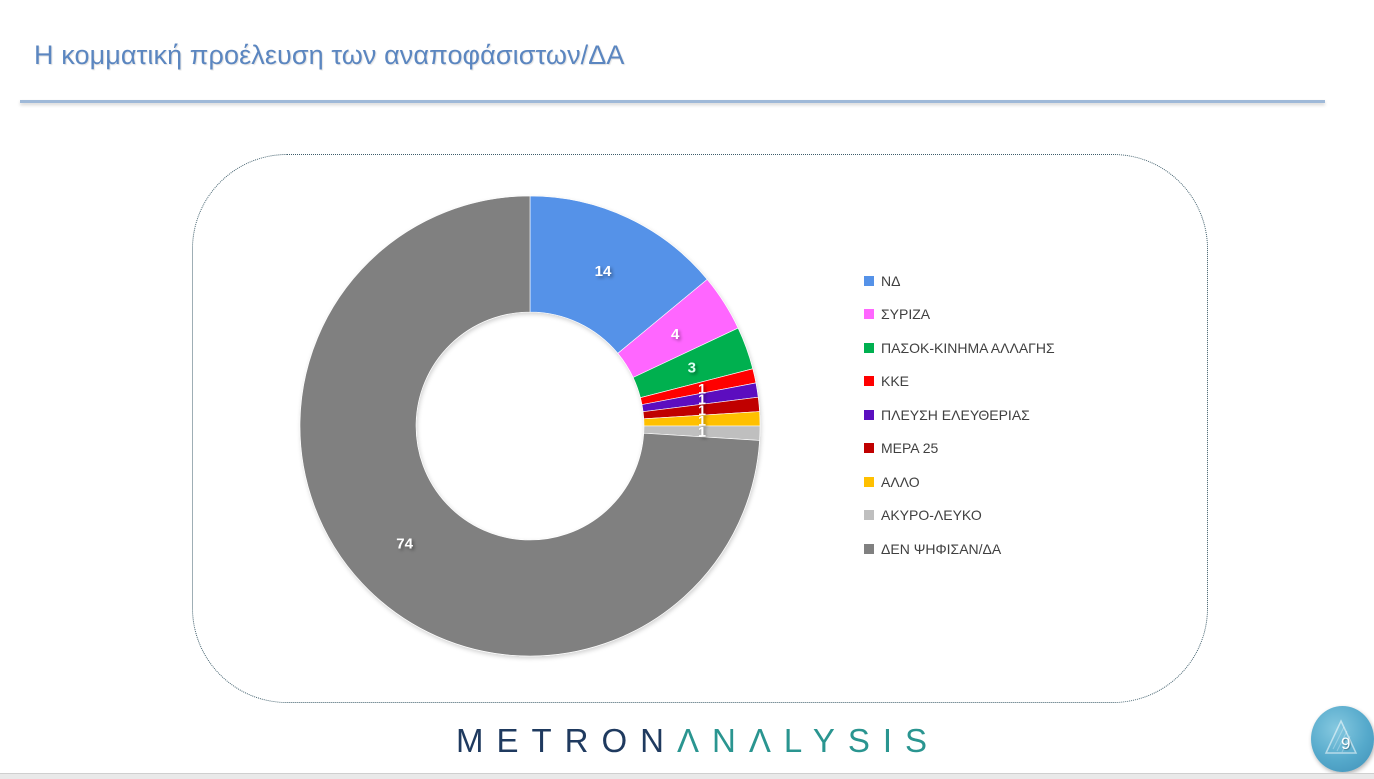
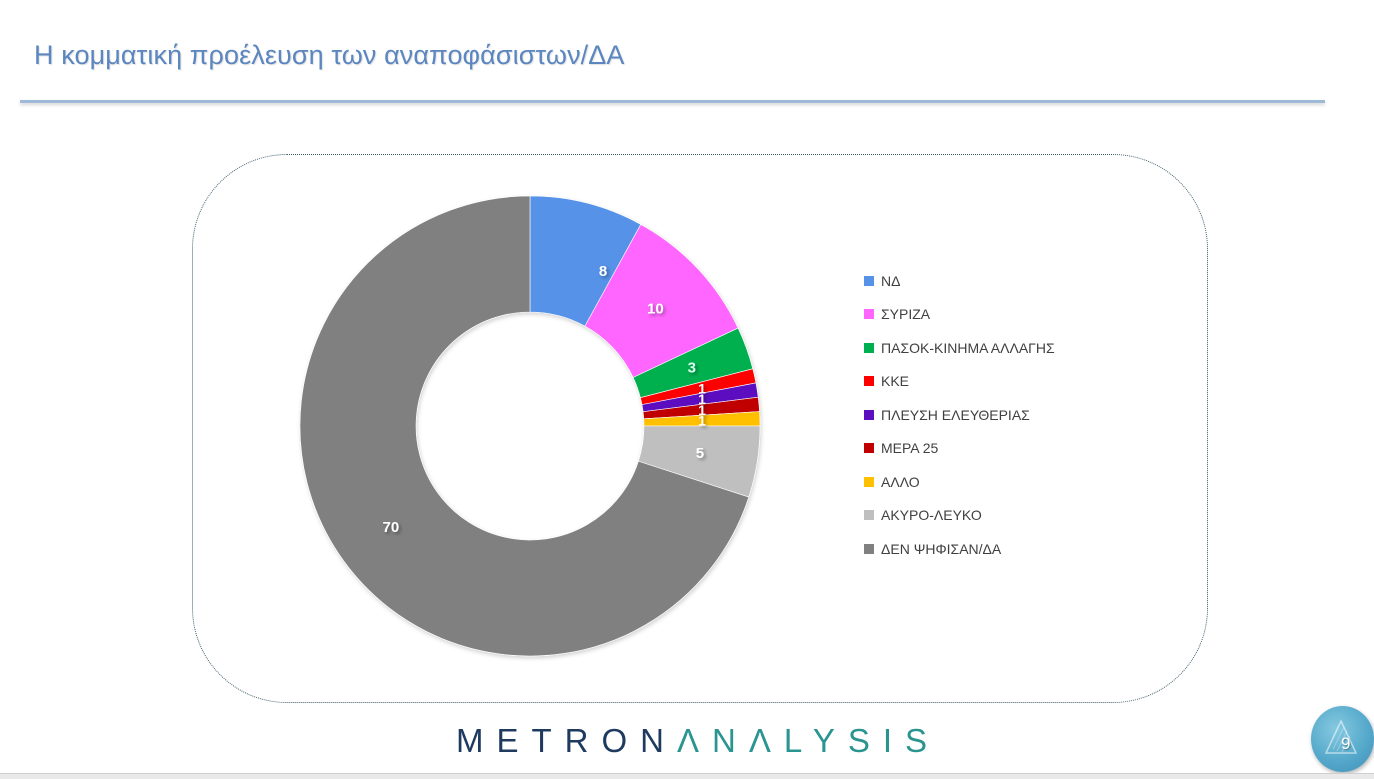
ΝΔ: 14 -> 8
ΣΥΡΙΖΑ: 4 -> 10
ΑΚΥΡΟ-ΛΕΥΚΟ: 1 -> 5
ΔΕΝ ΨΗΦΙΣΑΝ/ΔΑ: 74 -> 70
